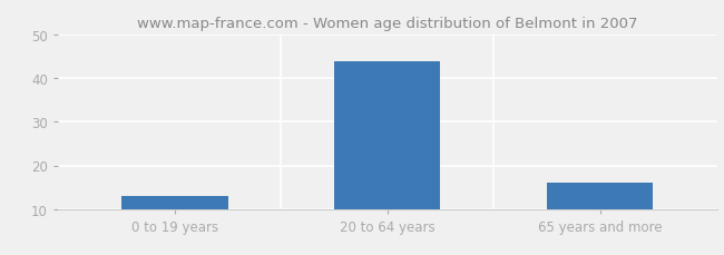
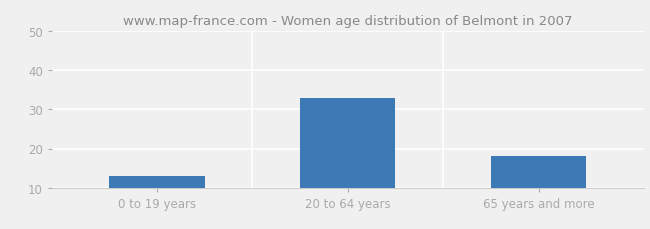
20 to 64 years: 44 -> 33
65 years and more: 16 -> 18
